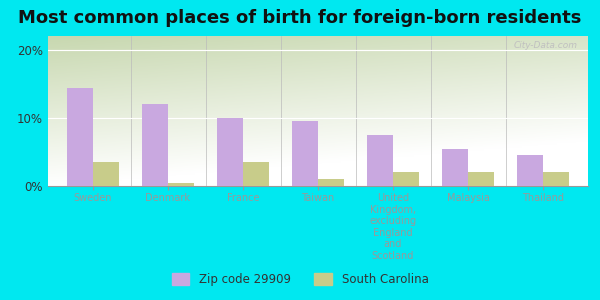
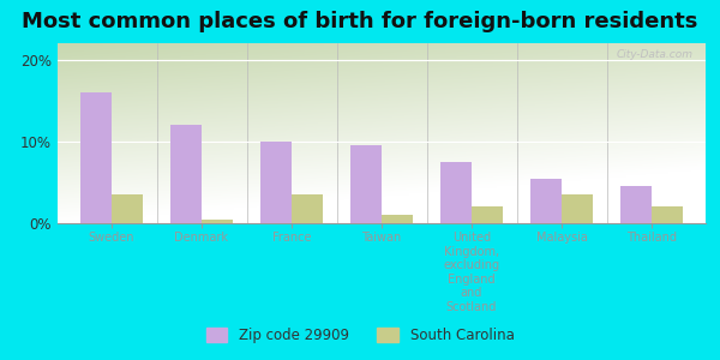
Zip code 29909/Sweden: 14.4% -> 16.0%
South Carolina/Malaysia: 2.0% -> 3.5%
